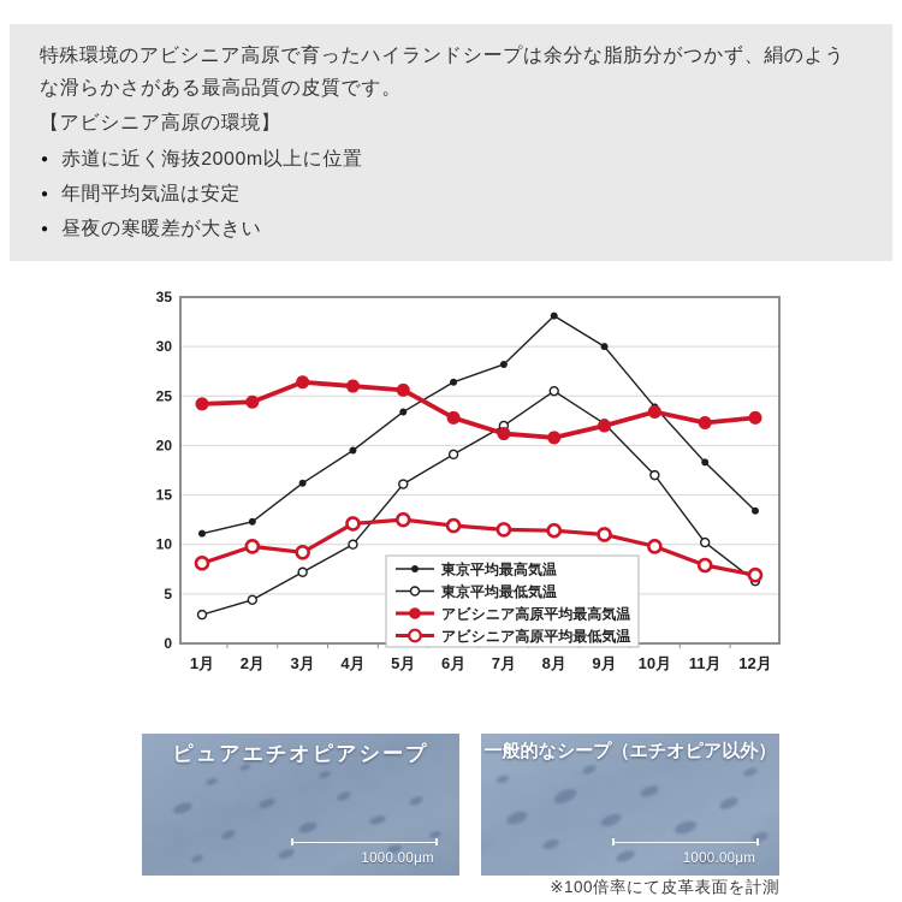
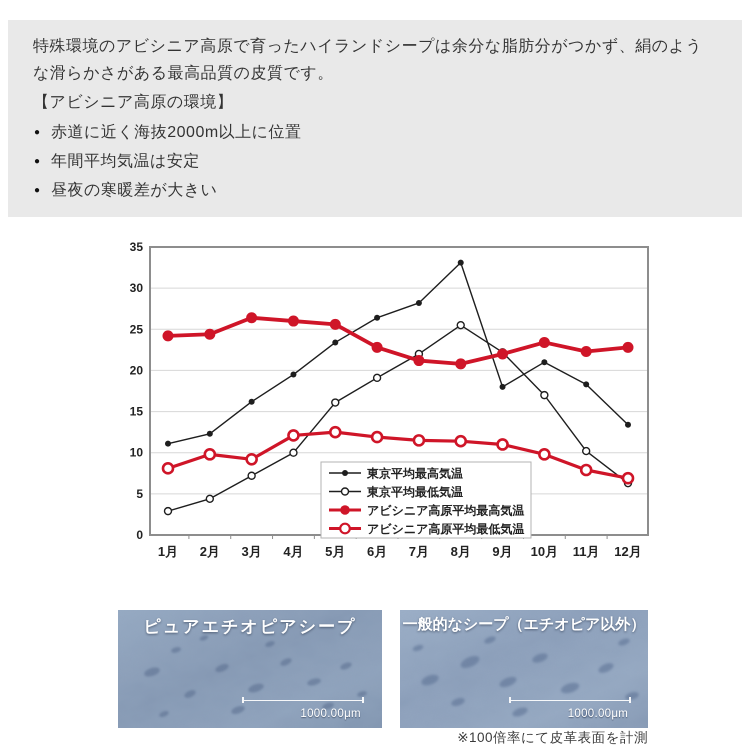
東京平均最高気温/9月: 30 -> 18
東京平均最高気温/10月: 24 -> 21
